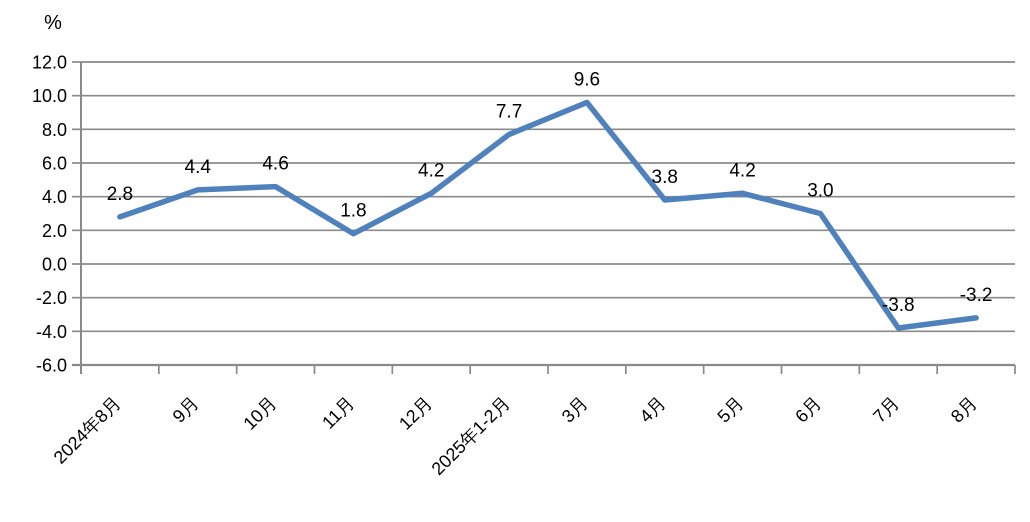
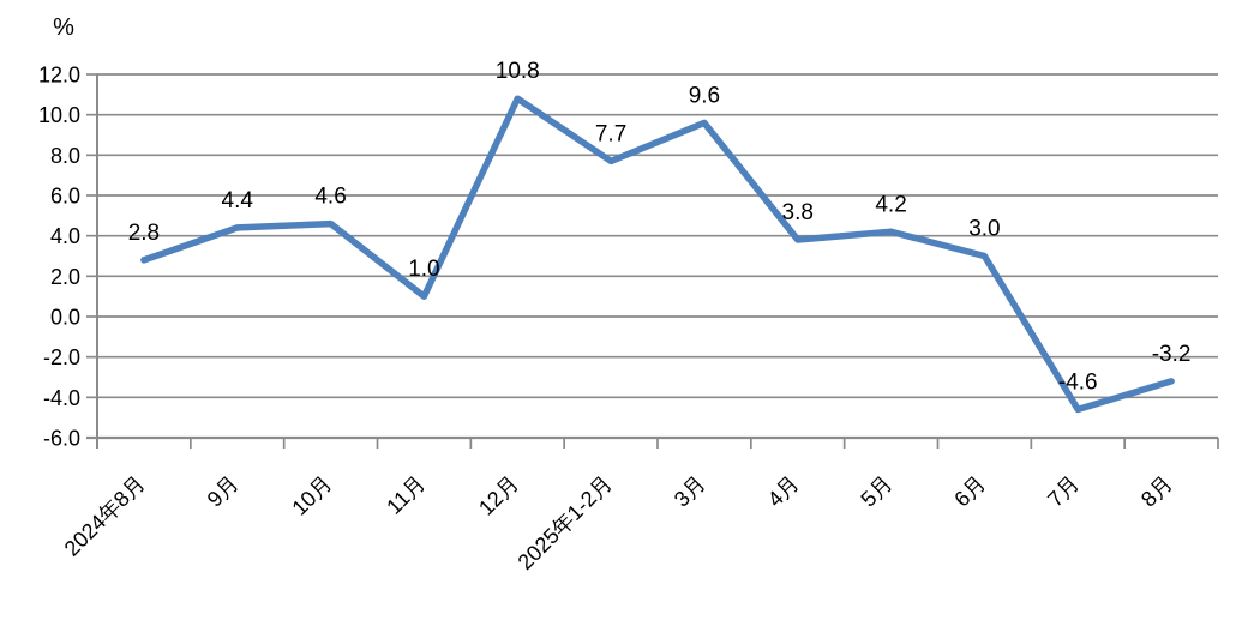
11月: 1.8 -> 1.0
12月: 4.2 -> 10.8
7月: -3.8 -> -4.6
